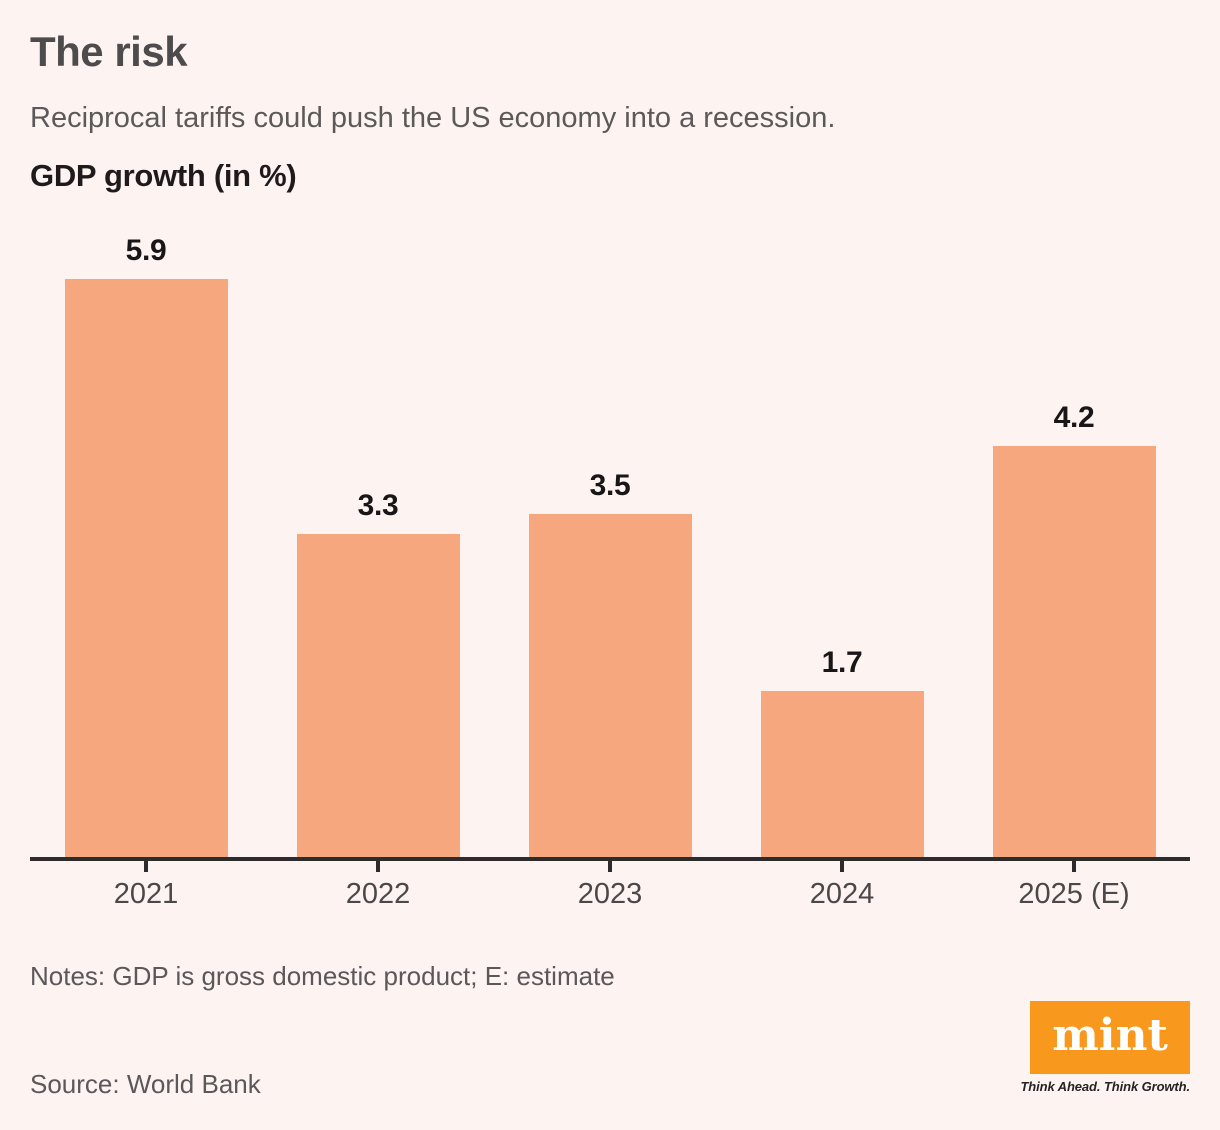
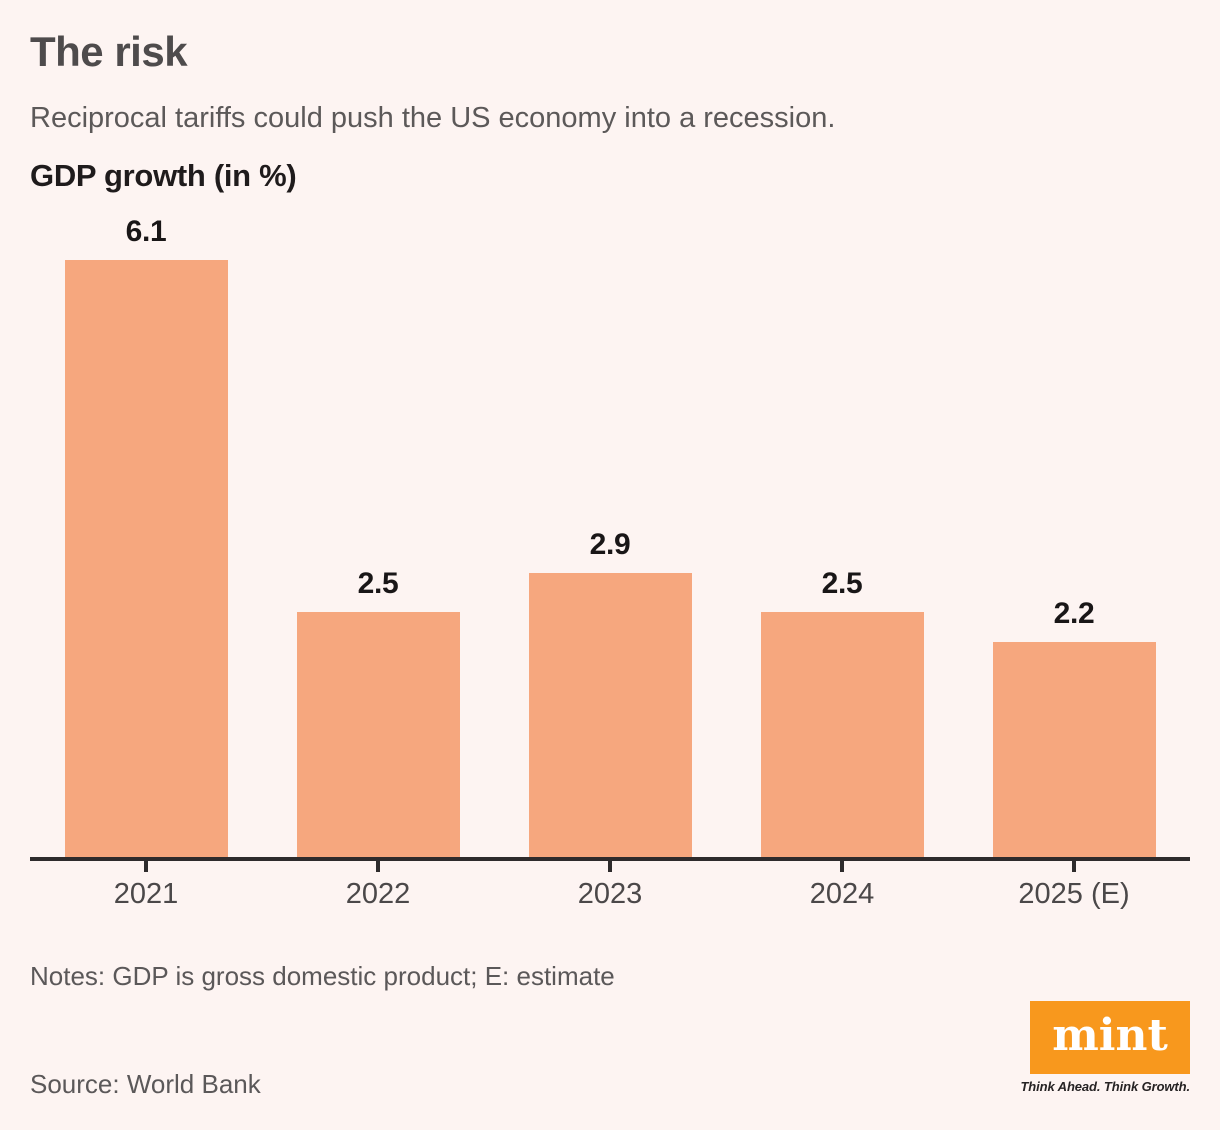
2021: 5.9 -> 6.1
2022: 3.3 -> 2.5
2023: 3.5 -> 2.9
2024: 1.7 -> 2.5
2025 (E): 4.2 -> 2.2
